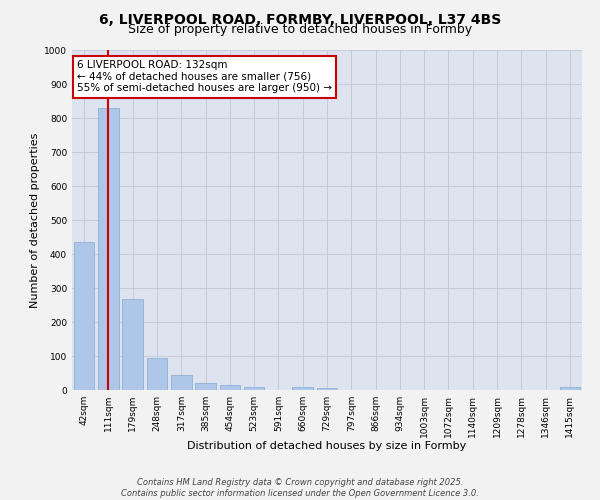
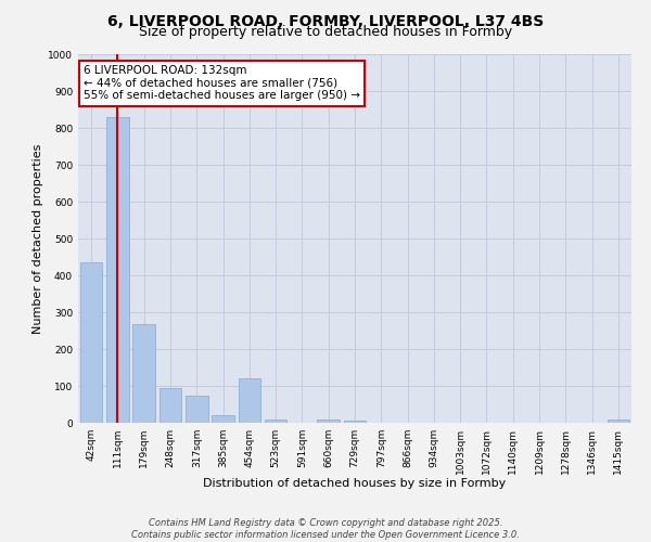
317sqm: 45 -> 75
454sqm: 15 -> 120
